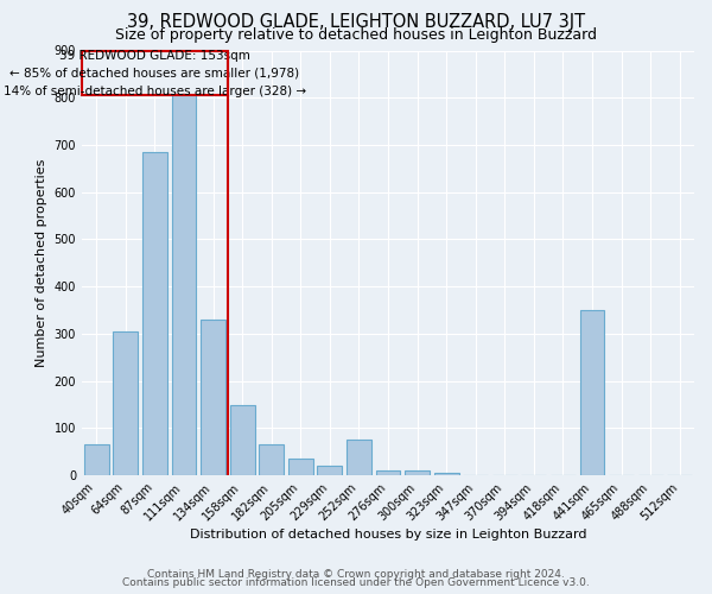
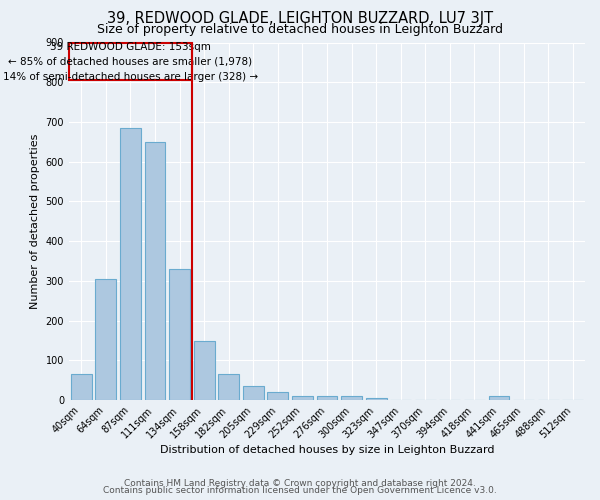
111sqm: 810 -> 650
252sqm: 75 -> 10
441sqm: 350 -> 10
